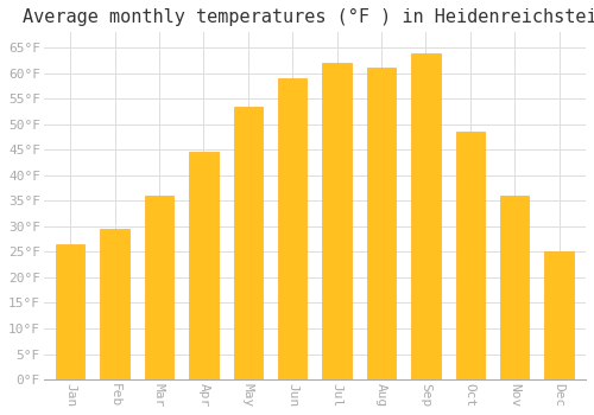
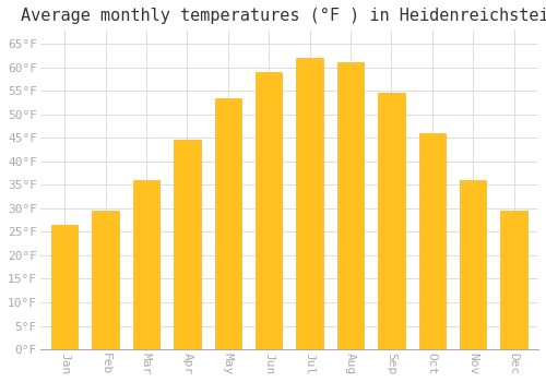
Sep: 64.0°F -> 54.5°F
Oct: 48.5°F -> 46.0°F
Dec: 25.0°F -> 29.5°F
